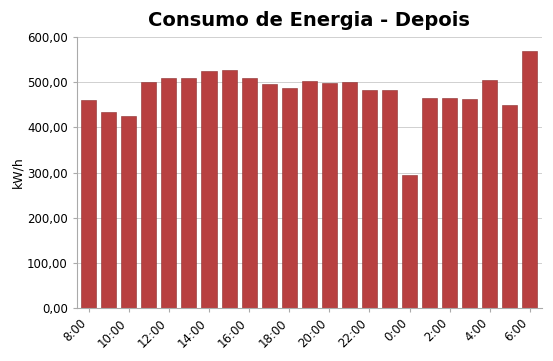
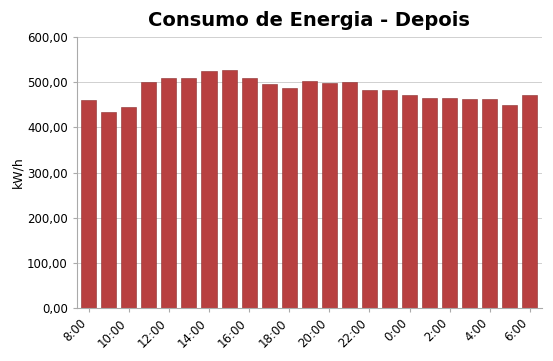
10:00: 425 -> 445
0:00: 295 -> 472
4:00: 505 -> 463
6:00: 570 -> 472
